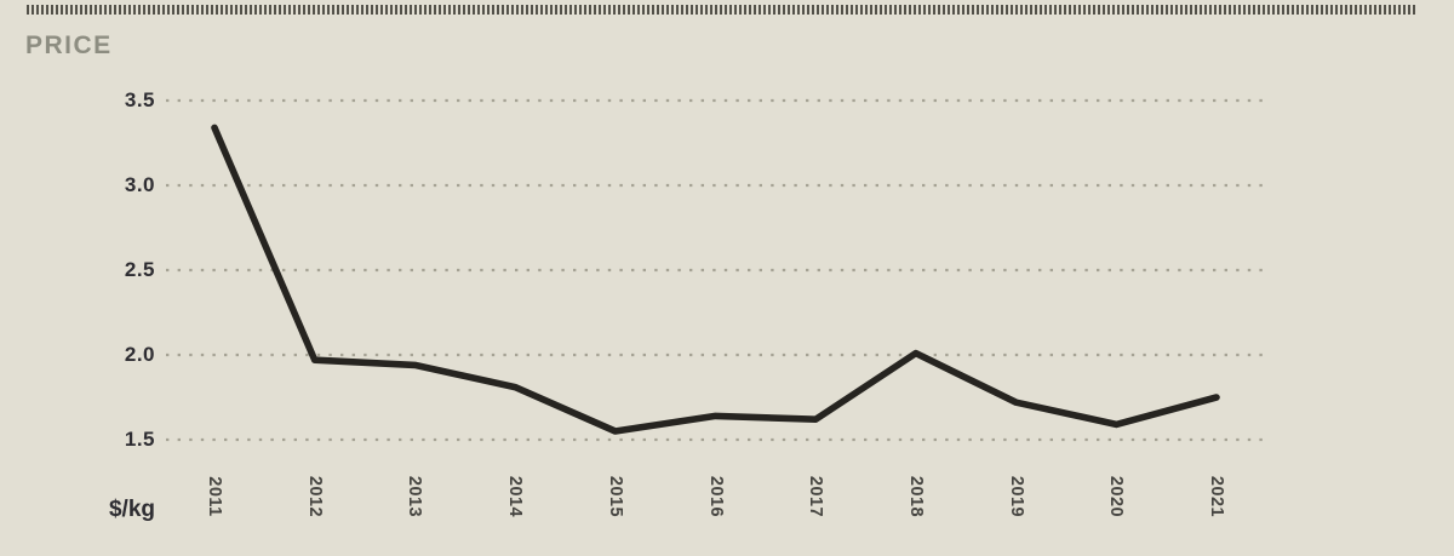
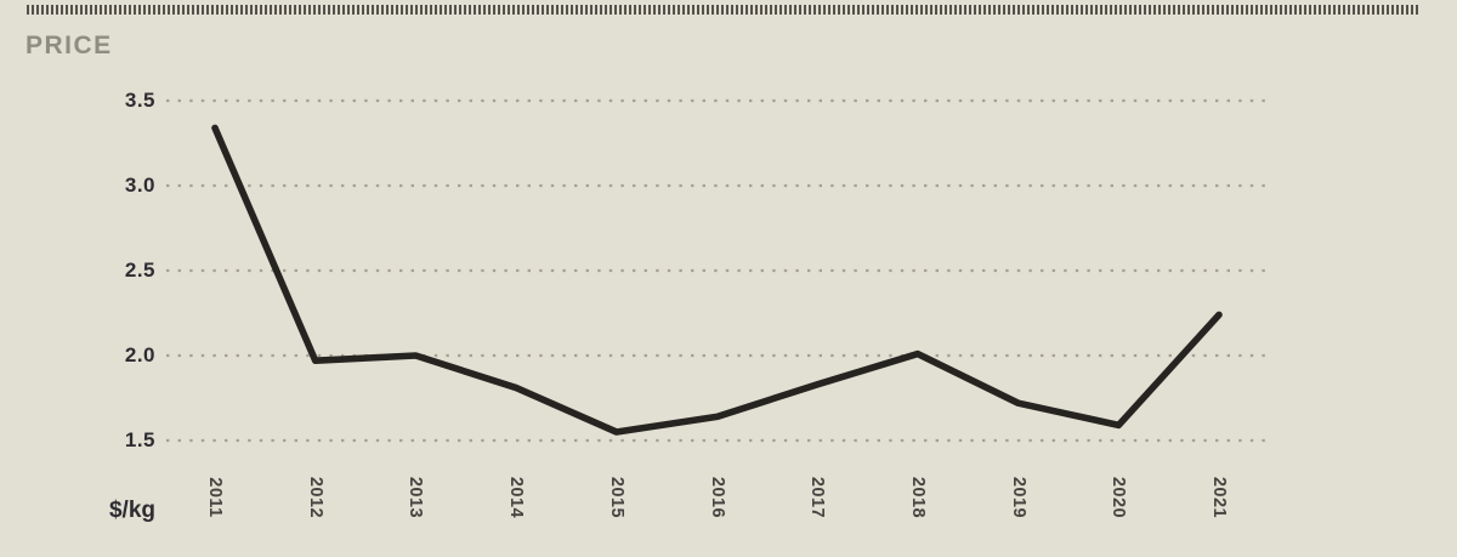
2013: 1.94 -> 2.00
2017: 1.62 -> 1.83
2021: 1.75 -> 2.24
